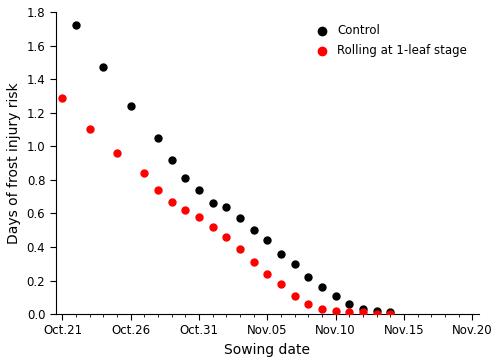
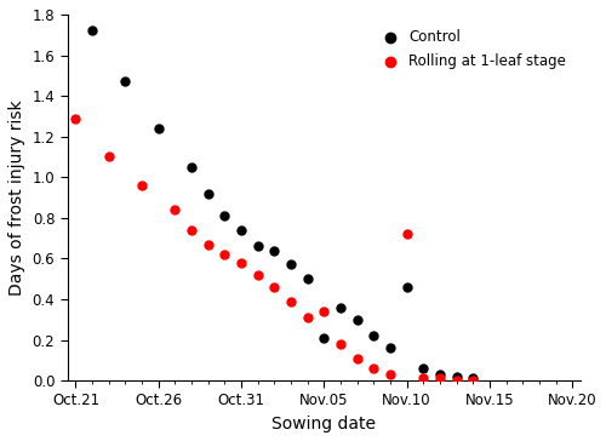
Control/Nov.05: 0.44 -> 0.21
Rolling at 1-leaf stage/Nov.05: 0.24 -> 0.34
Control/Nov.10: 0.11 -> 0.46
Rolling at 1-leaf stage/Nov.10: 0.02 -> 0.72
